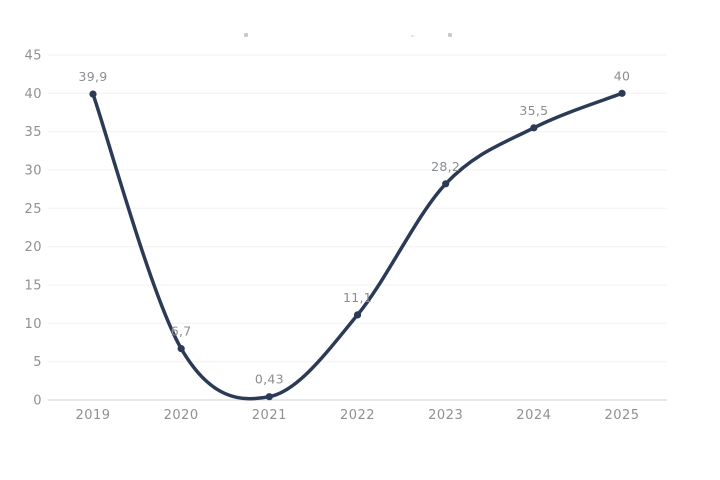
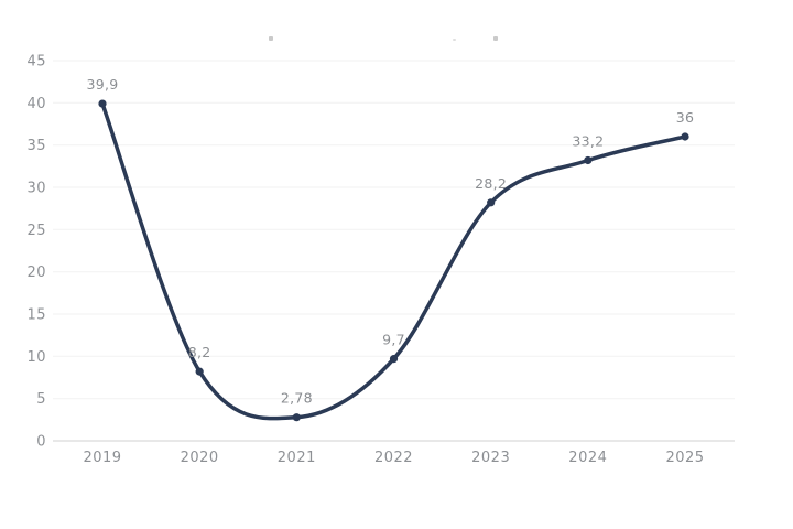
2020: 6,7 -> 8,2
2021: 0,43 -> 2,78
2022: 11,1 -> 9,7
2024: 35,5 -> 33,2
2025: 40 -> 36
